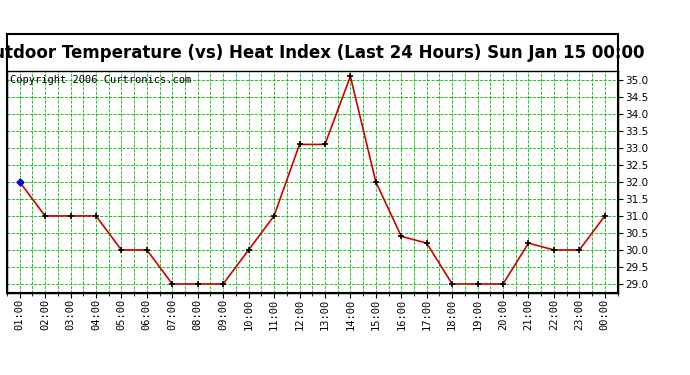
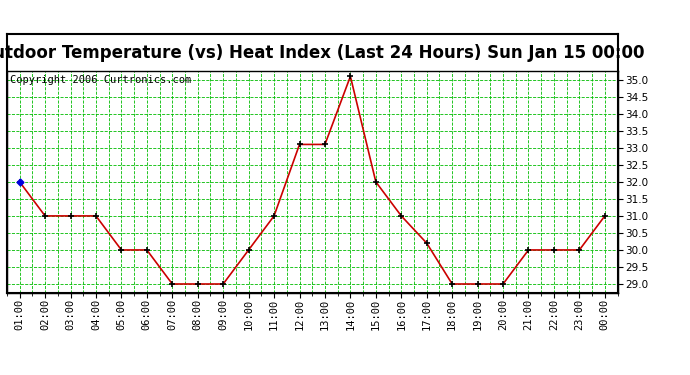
16:00: 30.4 -> 31.0
21:00: 30.2 -> 30.0
